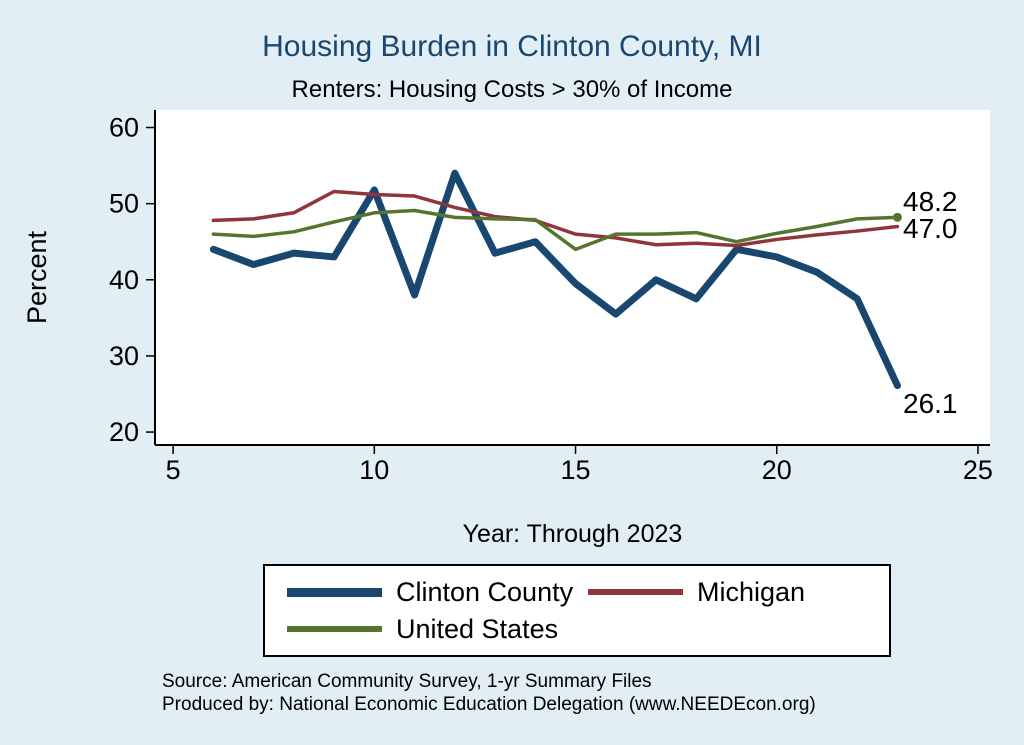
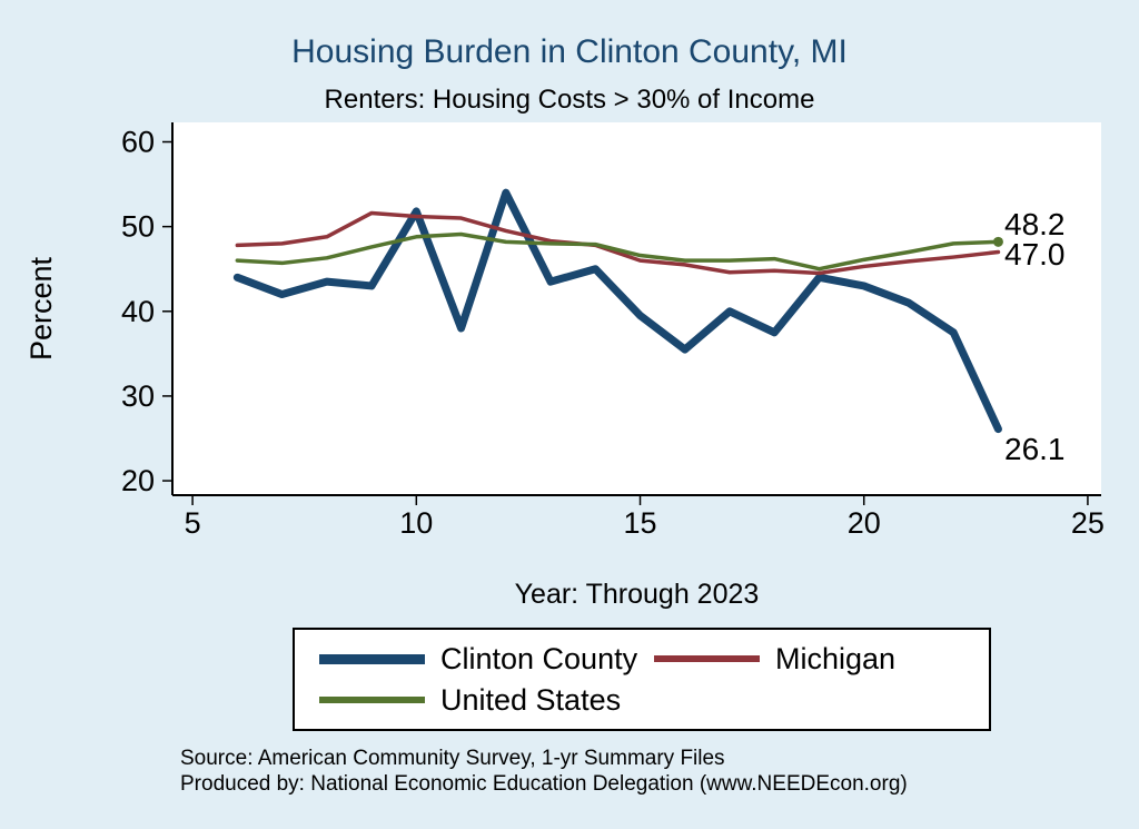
United States/15: 44 -> 47
